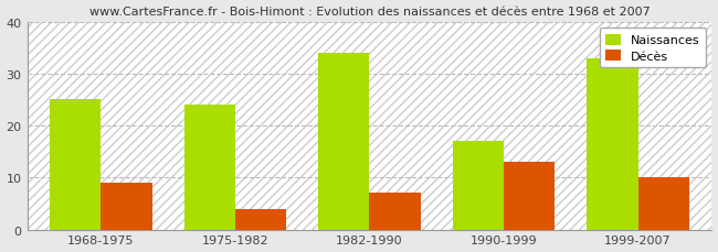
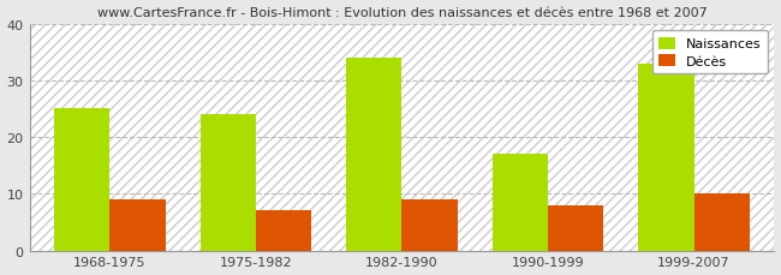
Décès/1975-1982: 4 -> 7
Décès/1982-1990: 7 -> 9
Décès/1990-1999: 13 -> 8
